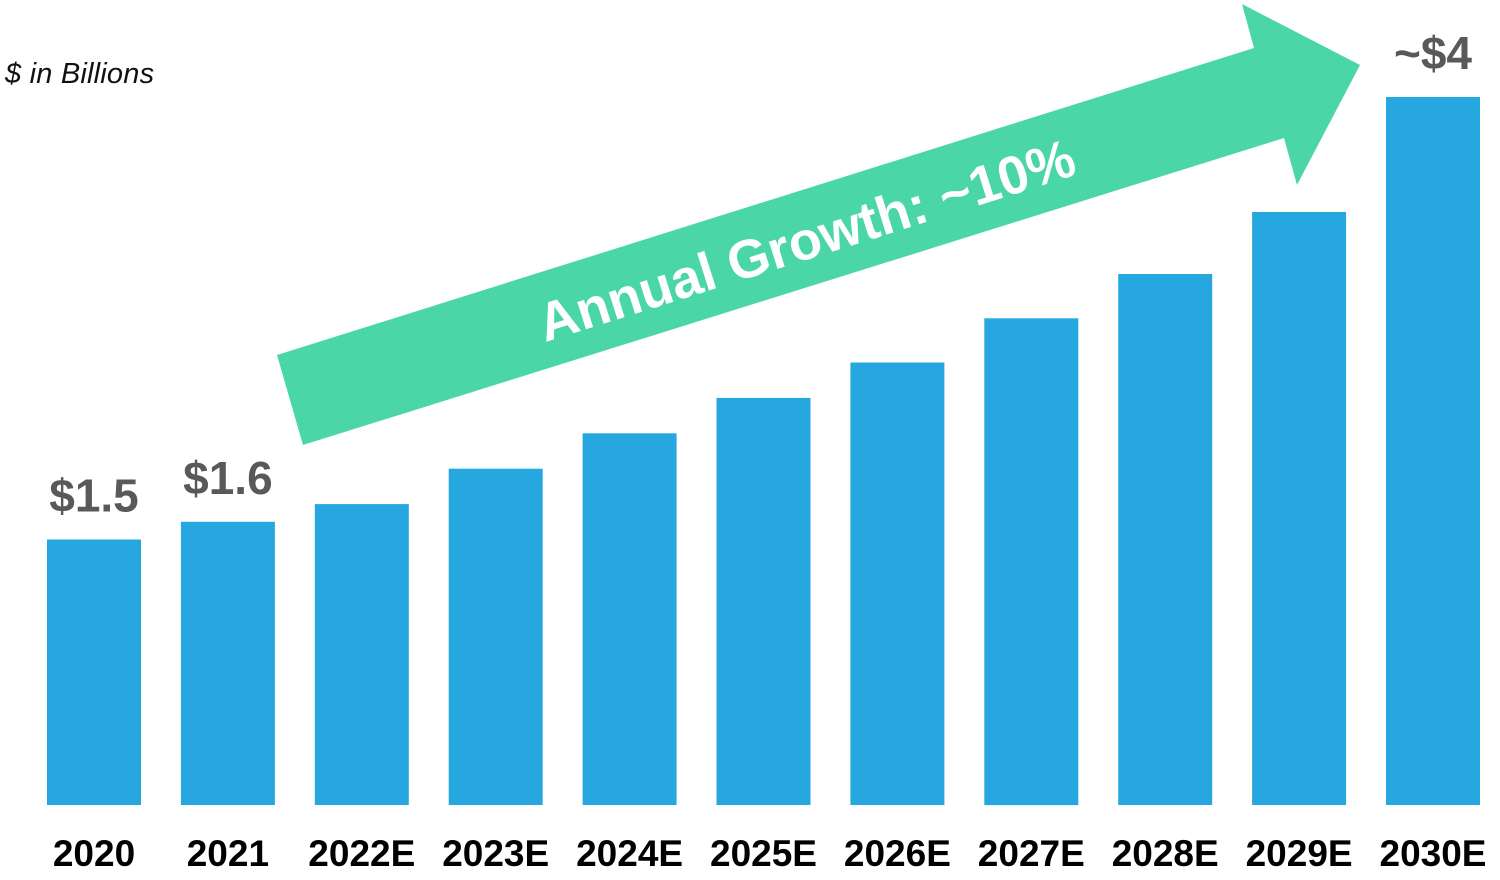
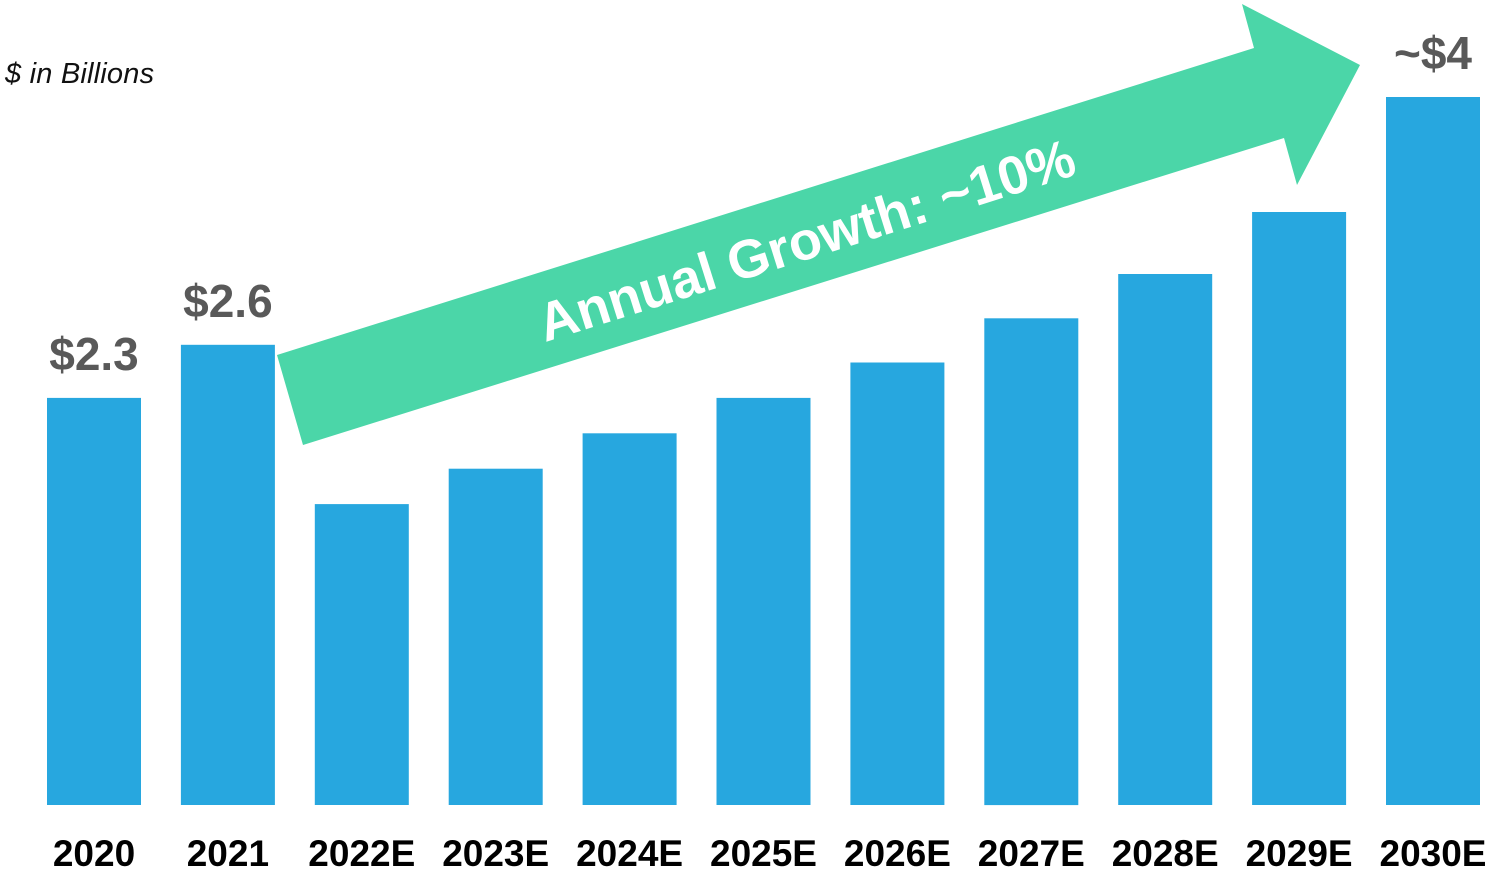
2020: $1.5 -> $2.3
2021: $1.6 -> $2.6
